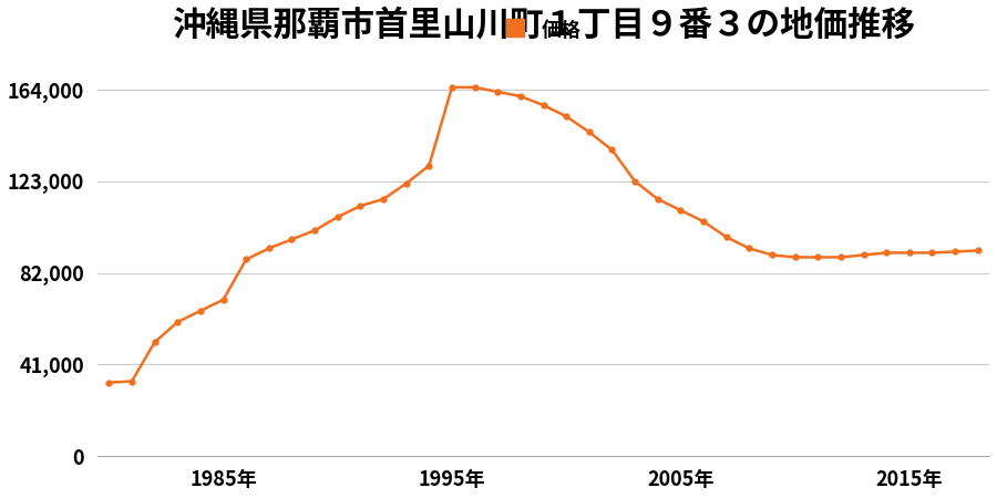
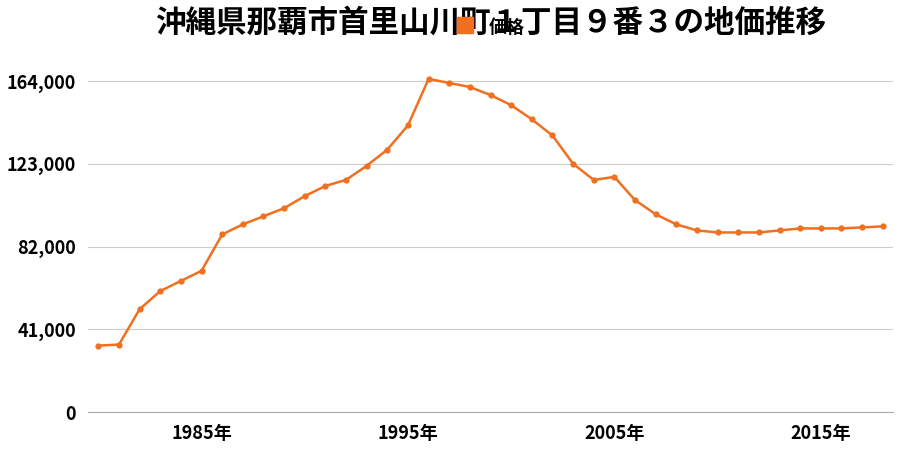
1995年: 165,000 -> 142,000
2005年: 110,000 -> 116,500
